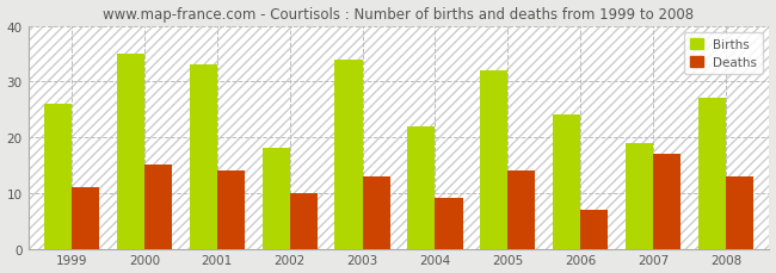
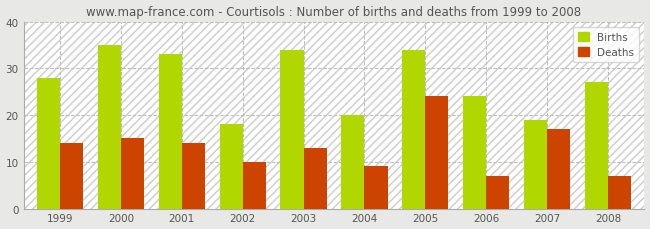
Births/1999: 26 -> 28
Deaths/1999: 11 -> 14
Births/2004: 22 -> 20
Births/2005: 32 -> 34
Deaths/2005: 14 -> 24
Deaths/2008: 13 -> 7
